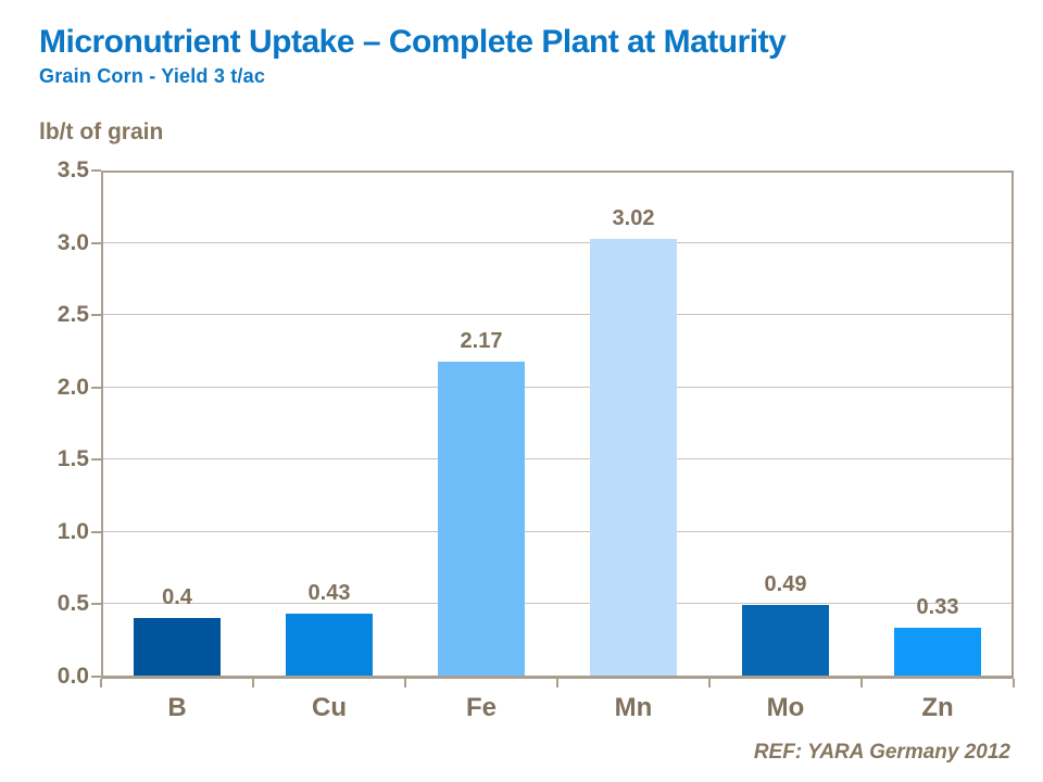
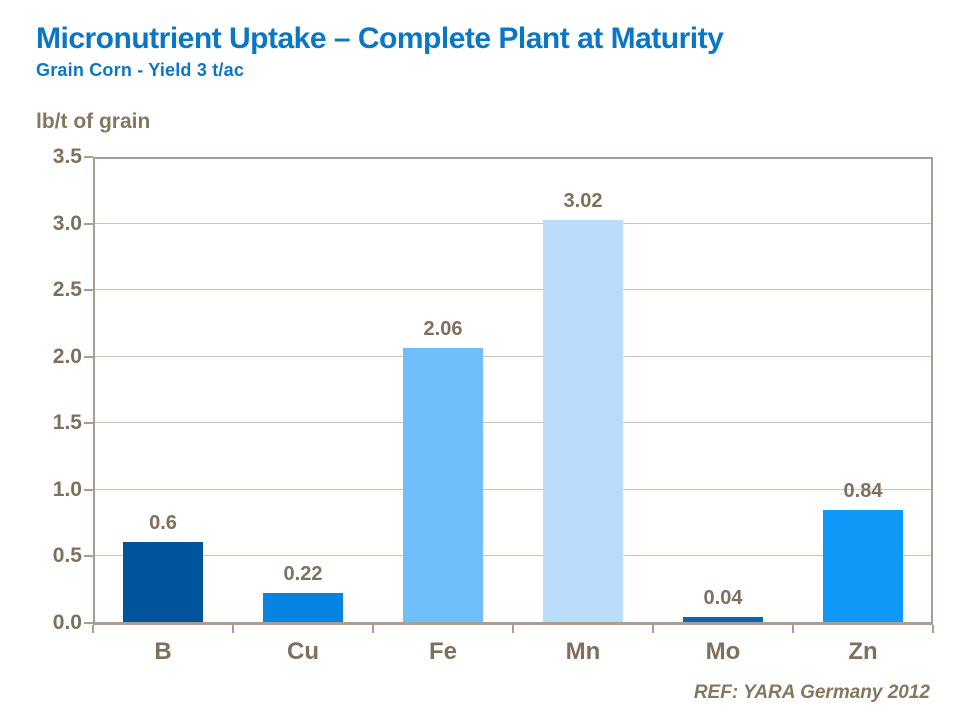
B: 0.4 -> 0.6
Cu: 0.43 -> 0.22
Fe: 2.17 -> 2.06
Mo: 0.49 -> 0.04
Zn: 0.33 -> 0.84
